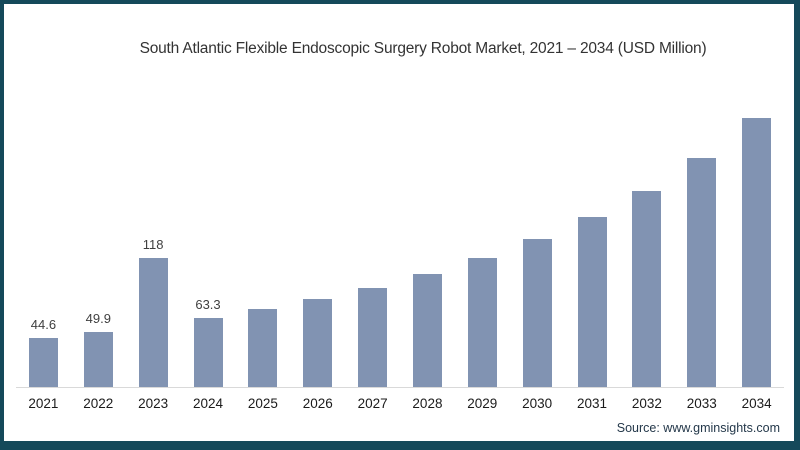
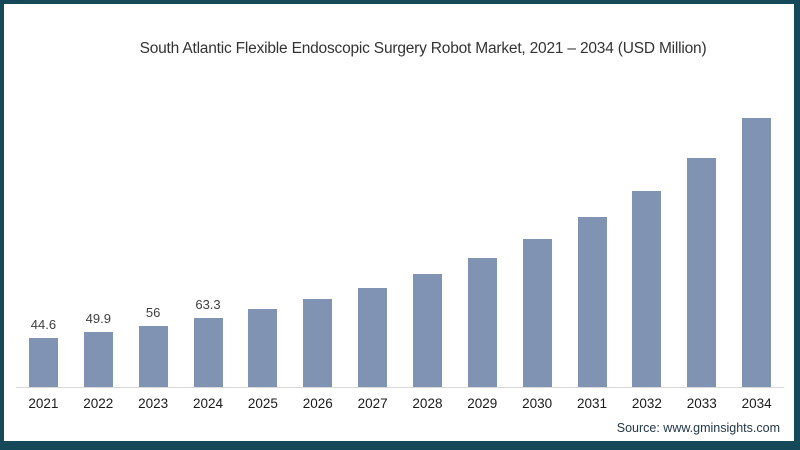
2023: 118 -> 56
